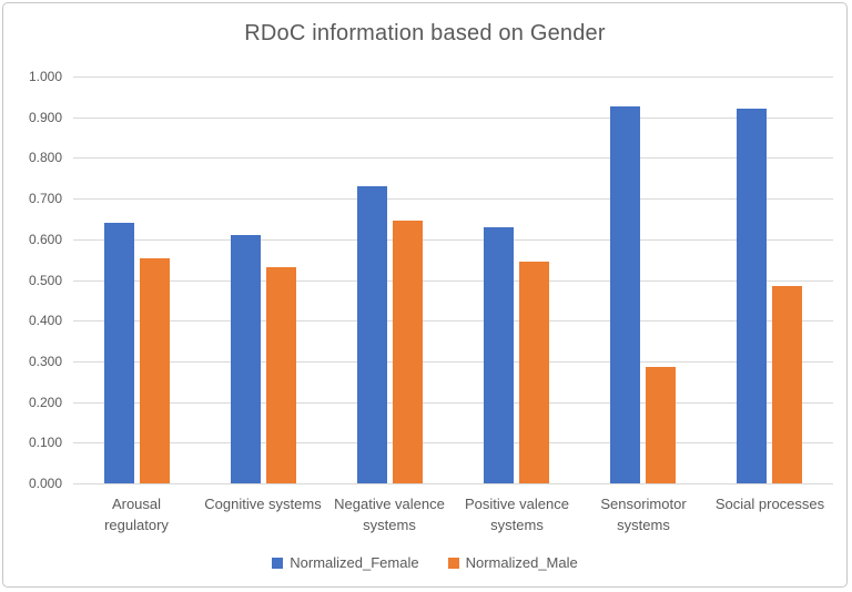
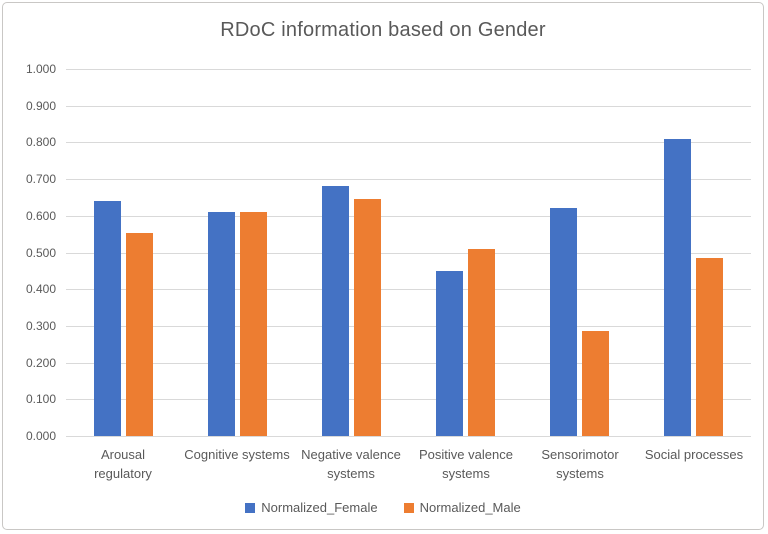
Normalized_Male/Cognitive systems: 0.53 -> 0.61
Normalized_Female/Negative valence systems: 0.73 -> 0.68
Normalized_Female/Positive valence systems: 0.63 -> 0.45
Normalized_Male/Positive valence systems: 0.55 -> 0.51
Normalized_Female/Sensorimotor systems: 0.93 -> 0.62
Normalized_Female/Social processes: 0.92 -> 0.81
